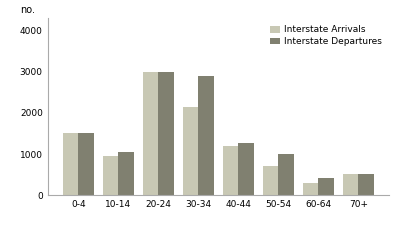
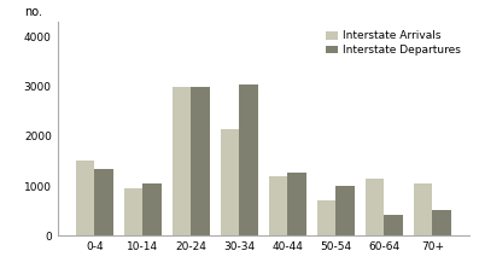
Interstate Departures/0-4: 1500 -> 1350
Interstate Departures/30-34: 2900 -> 3050
Interstate Arrivals/60-64: 300 -> 1150
Interstate Arrivals/70+: 510 -> 1050
